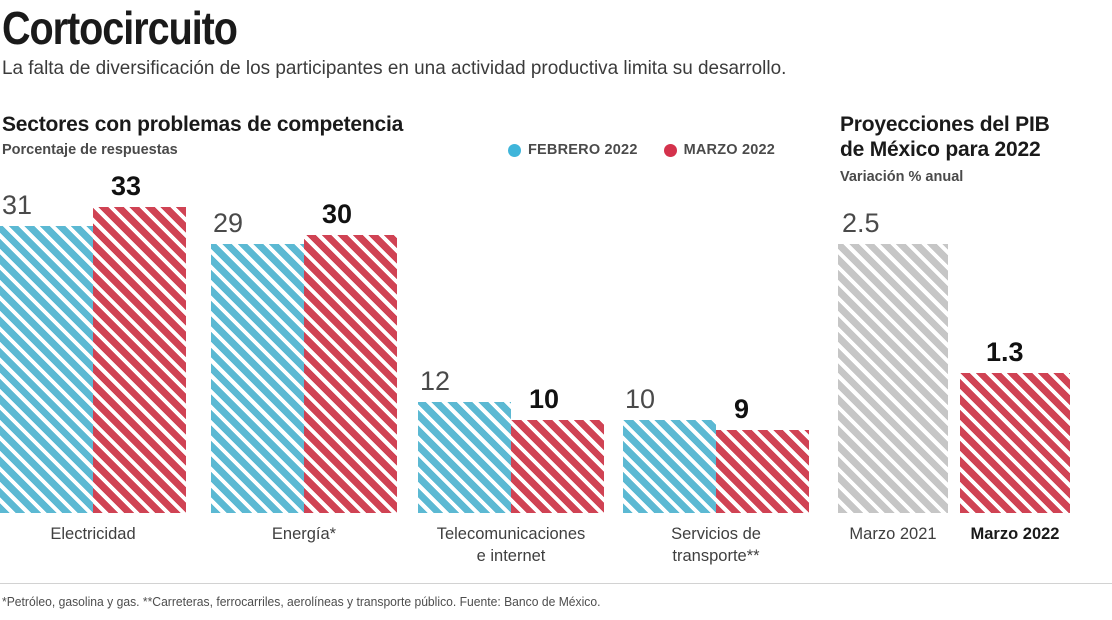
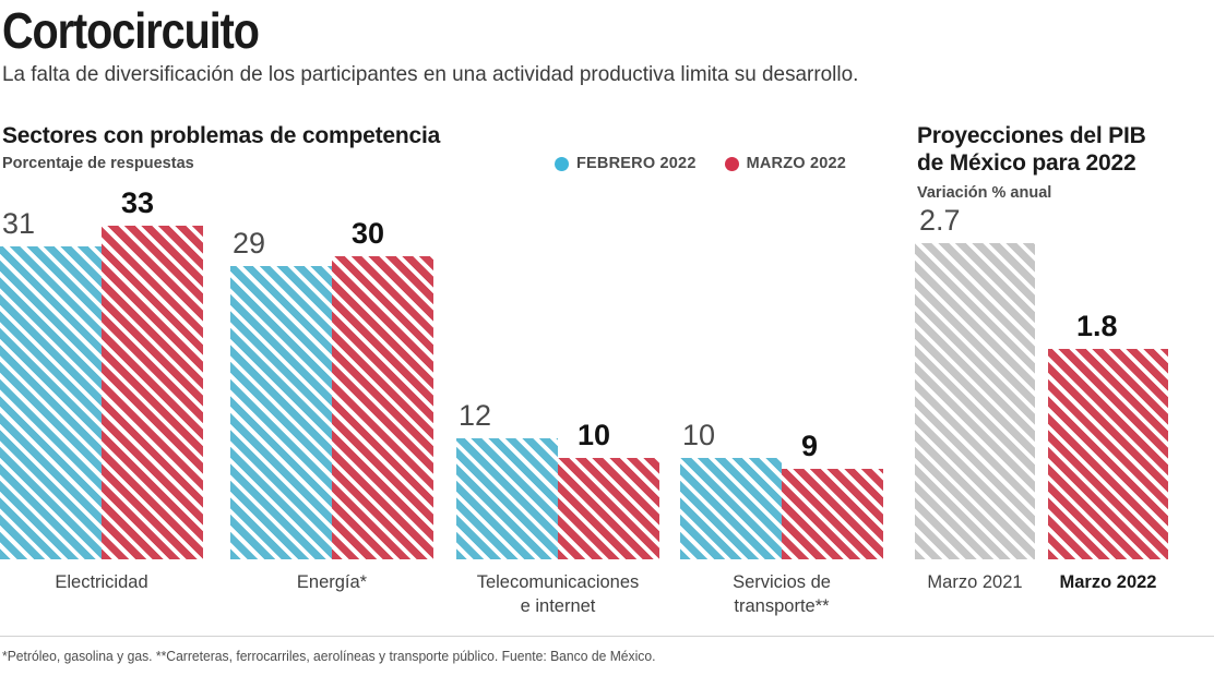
Proyecciones del PIB de México para 2022/Marzo 2021: 2.5 -> 2.7
Proyecciones del PIB de México para 2022/Marzo 2022: 1.3 -> 1.8
